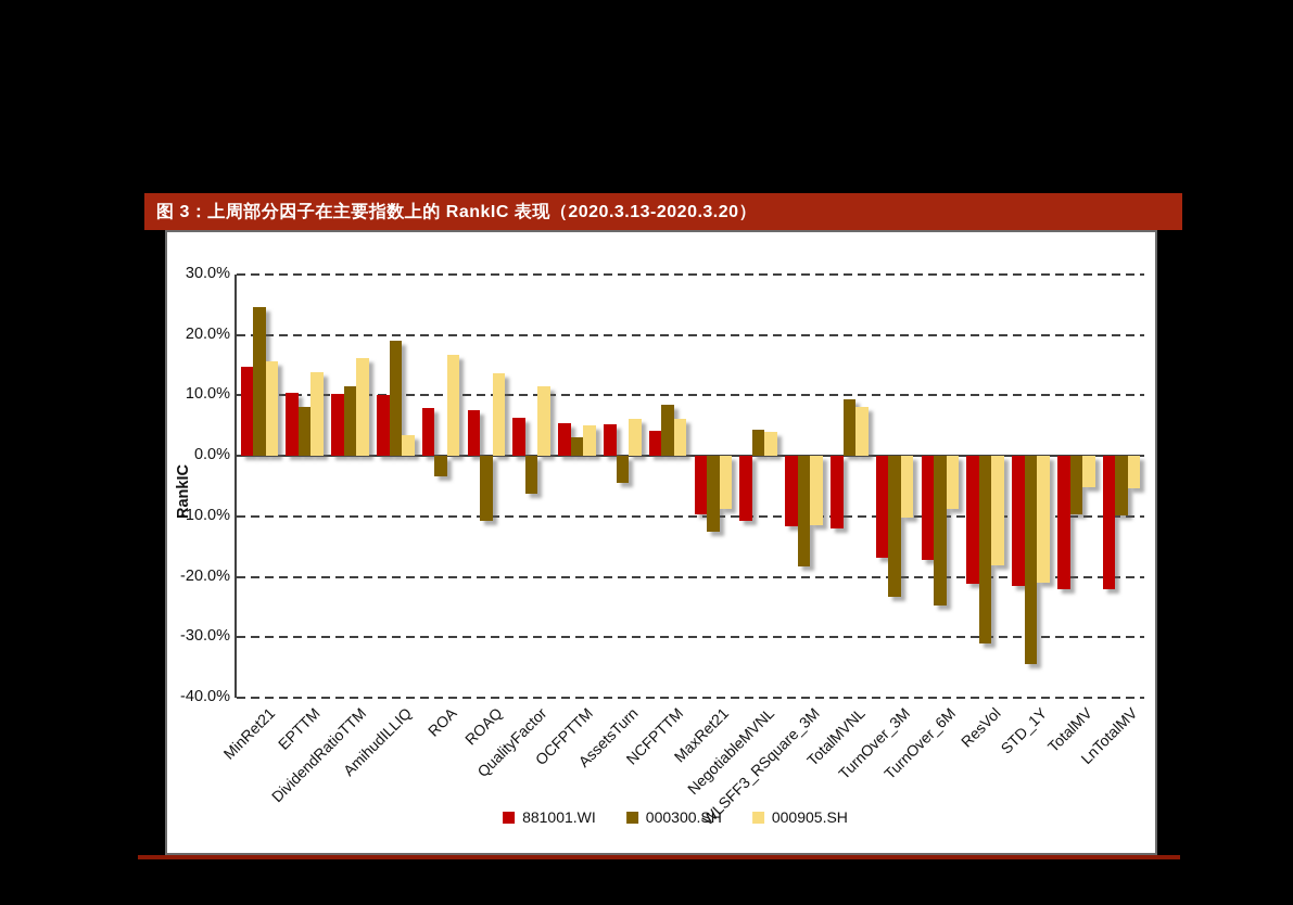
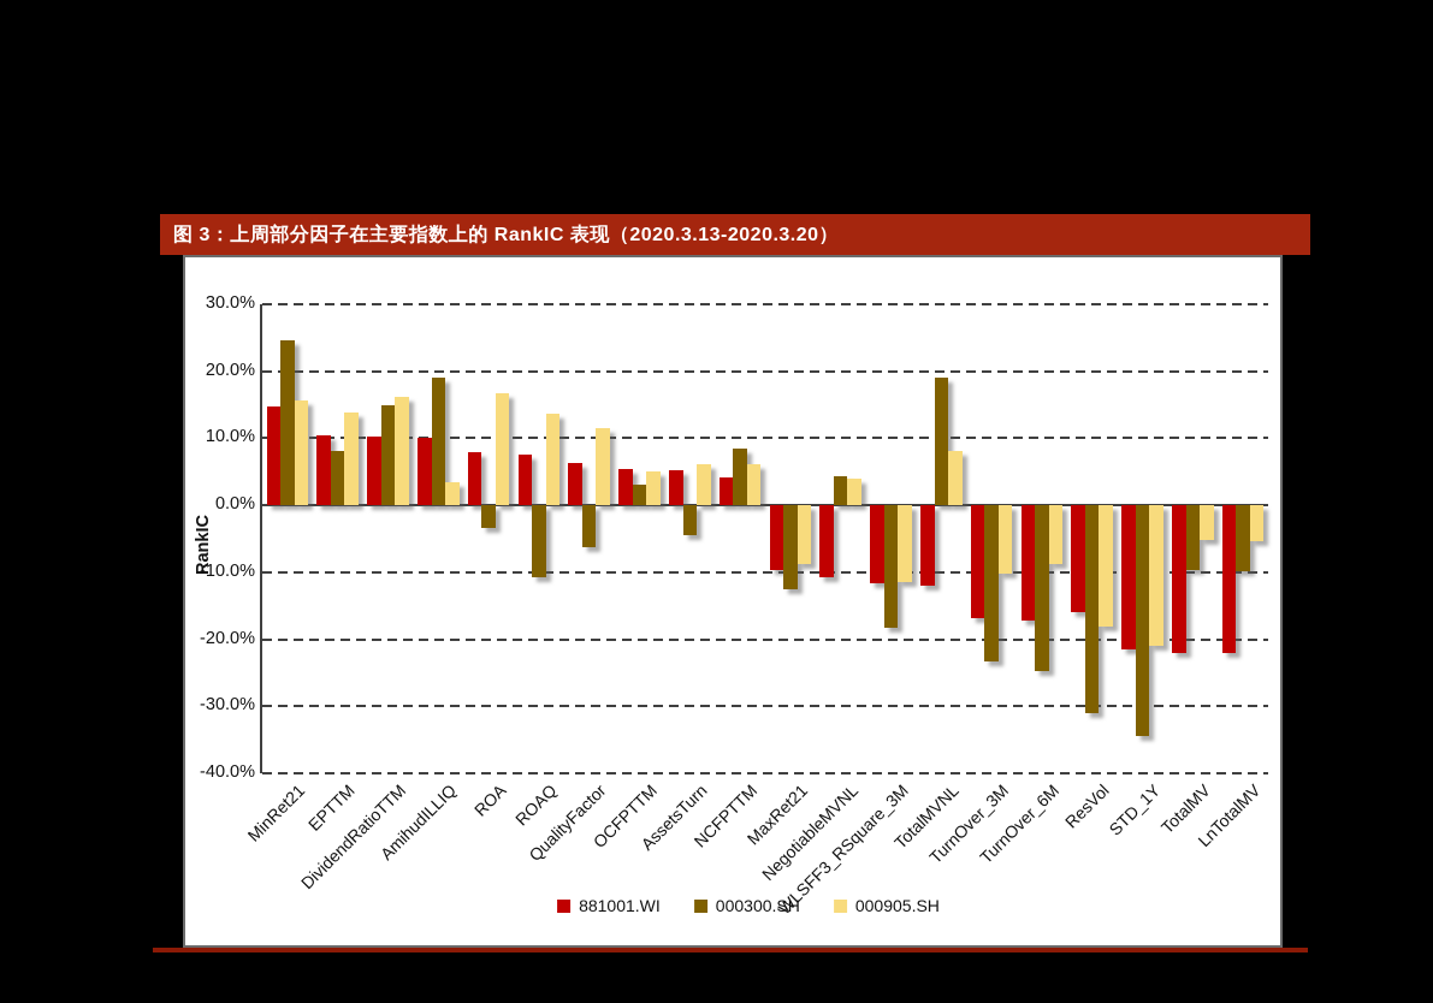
000300.SH/DividendRatioTTM: 12% -> 15%
000300.SH/TotalMVNL: 9% -> 19%
881001.WI/ResVol: -21% -> -16%
